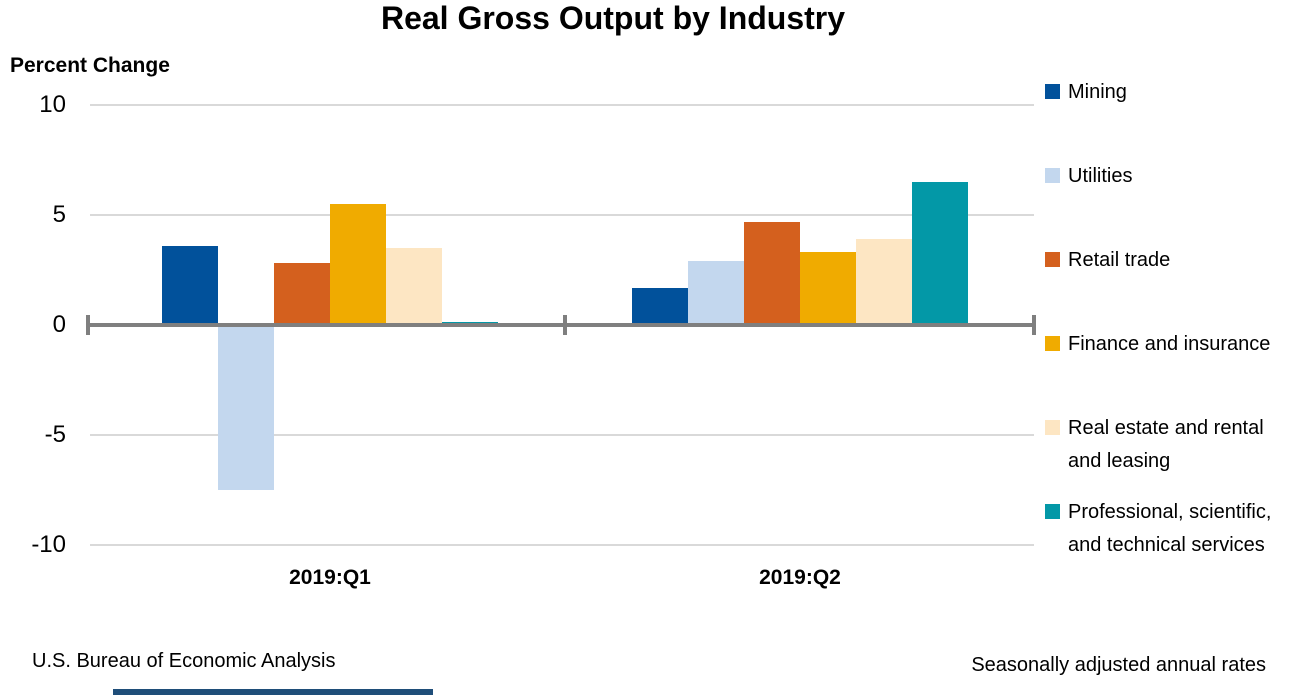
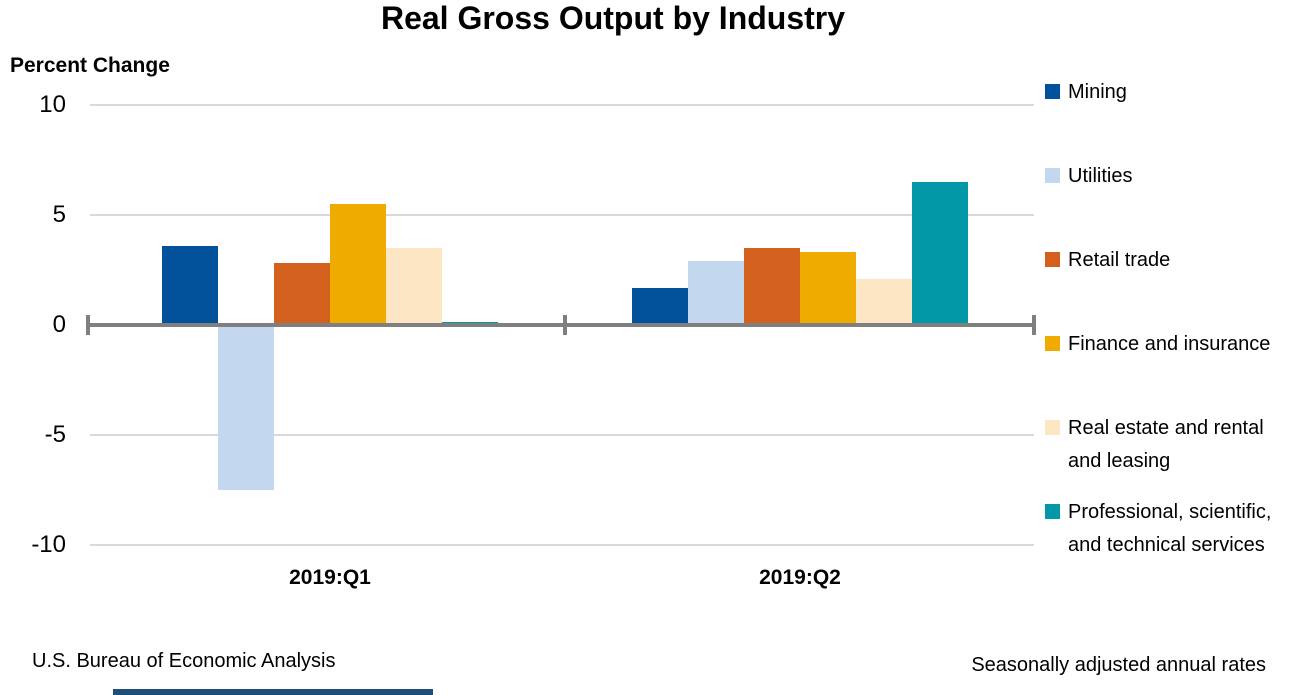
Retail trade/2019:Q2: 4.7 -> 3.5
Real estate and rental and leasing/2019:Q2: 3.9 -> 2.1
